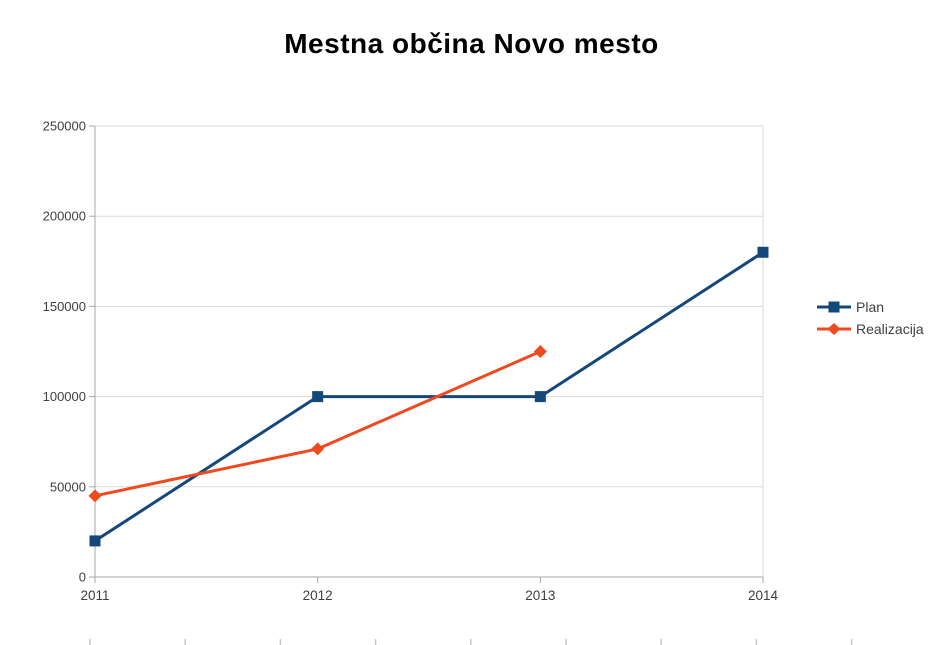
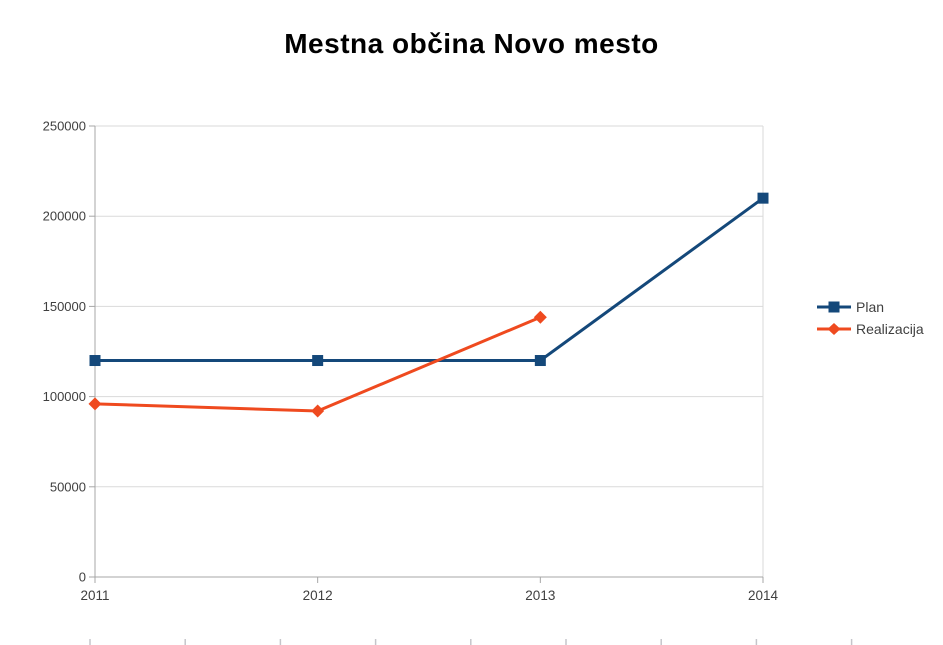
Plan/2011: 20000 -> 120000
Realizacija/2011: 45000 -> 96000
Plan/2012: 100000 -> 120000
Realizacija/2012: 71000 -> 92000
Plan/2013: 100000 -> 120000
Realizacija/2013: 125000 -> 144000
Plan/2014: 180000 -> 210000
